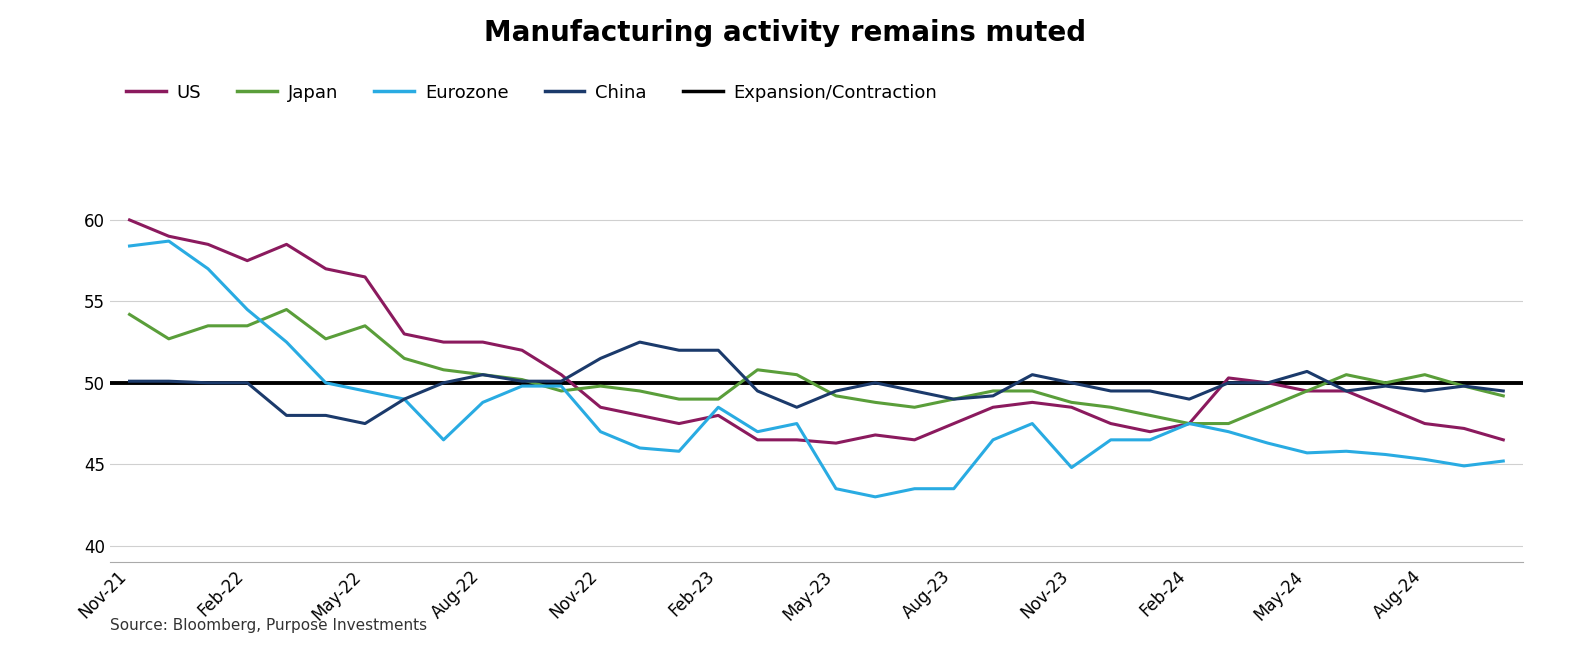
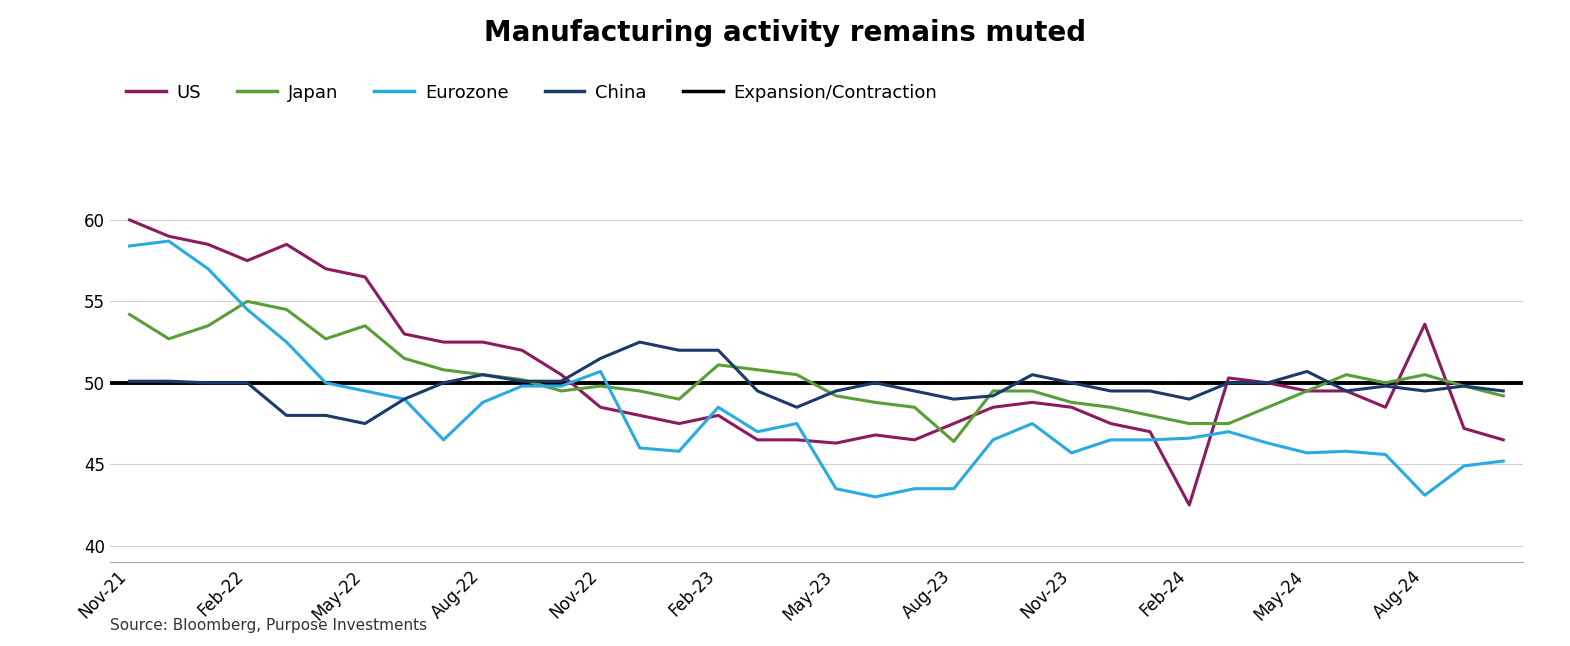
Japan/Feb-22: 53.5 -> 55.0
Eurozone/Nov-22: 47.0 -> 50.7
Japan/Feb-23: 49.0 -> 51.1
Japan/Aug-23: 49.0 -> 46.4
Eurozone/Nov-23: 44.8 -> 45.7
US/Feb-24: 47.5 -> 42.5
Eurozone/Feb-24: 47.5 -> 46.6
US/Aug-24: 47.5 -> 53.6
Eurozone/Aug-24: 45.3 -> 43.1
